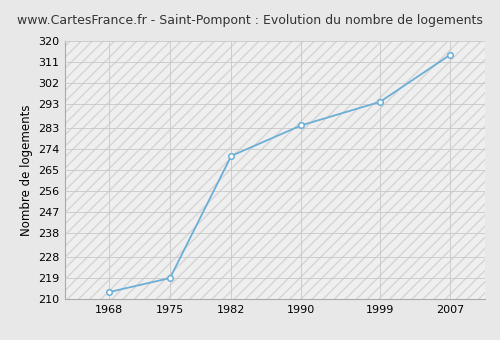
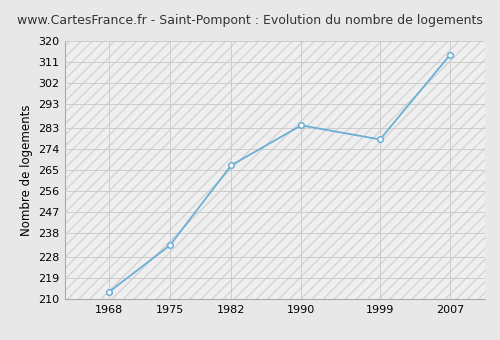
1975: 219 -> 233
1982: 271 -> 267
1999: 294 -> 278
